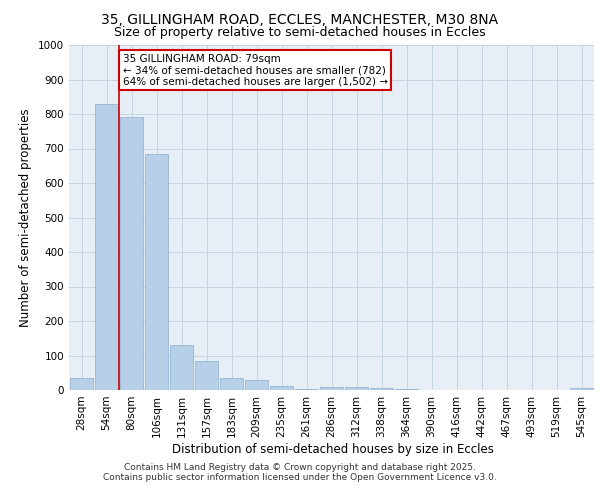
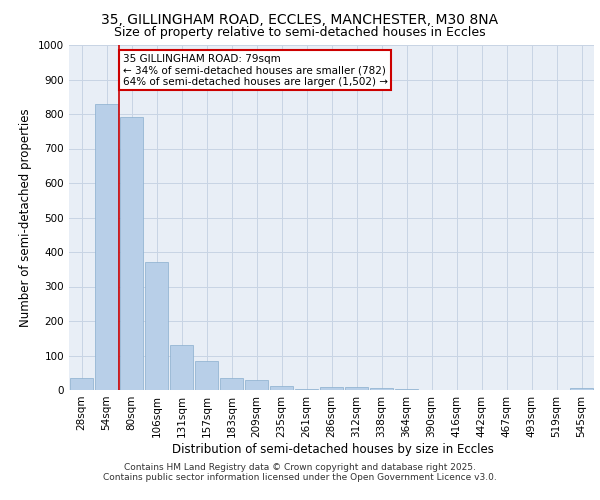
106sqm: 685 -> 370
